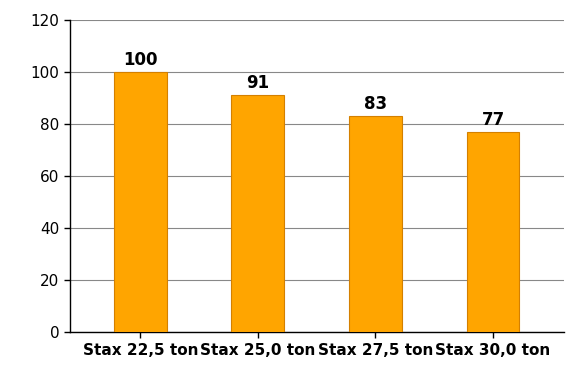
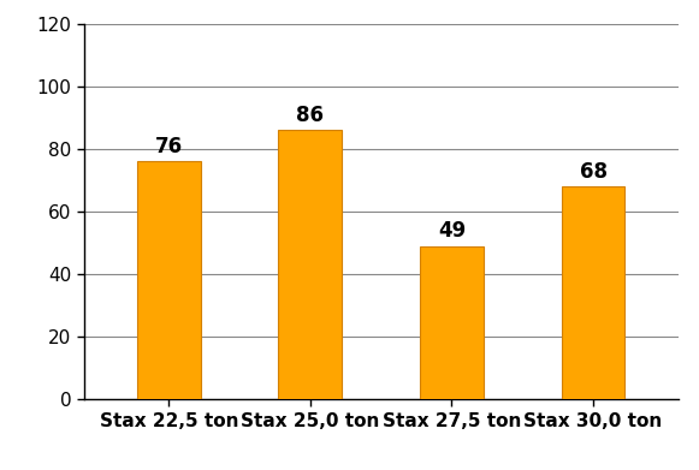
Stax 22,5 ton: 100 -> 76
Stax 25,0 ton: 91 -> 86
Stax 27,5 ton: 83 -> 49
Stax 30,0 ton: 77 -> 68
